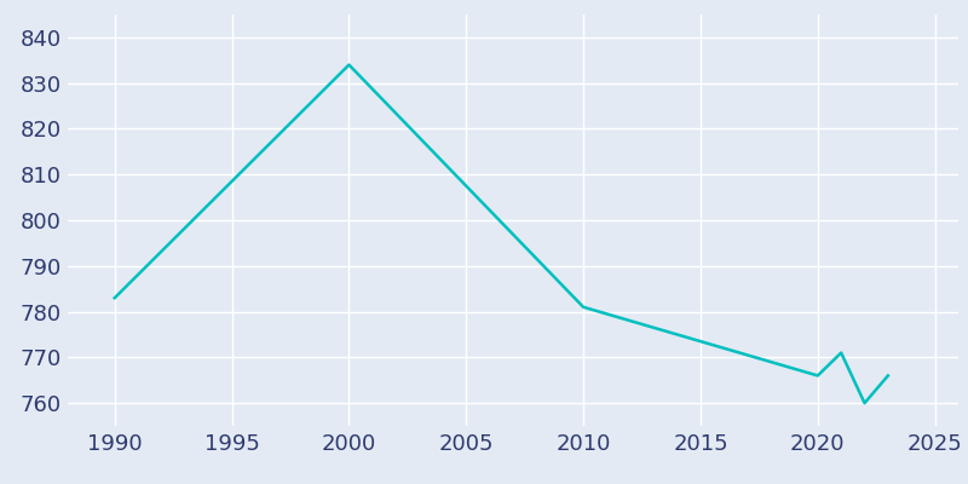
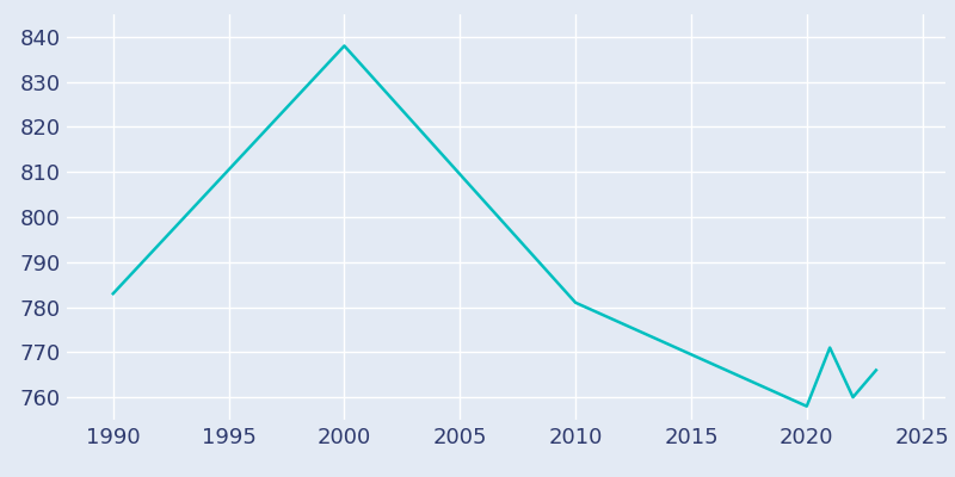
2000: 834 -> 838
2020: 766 -> 758
